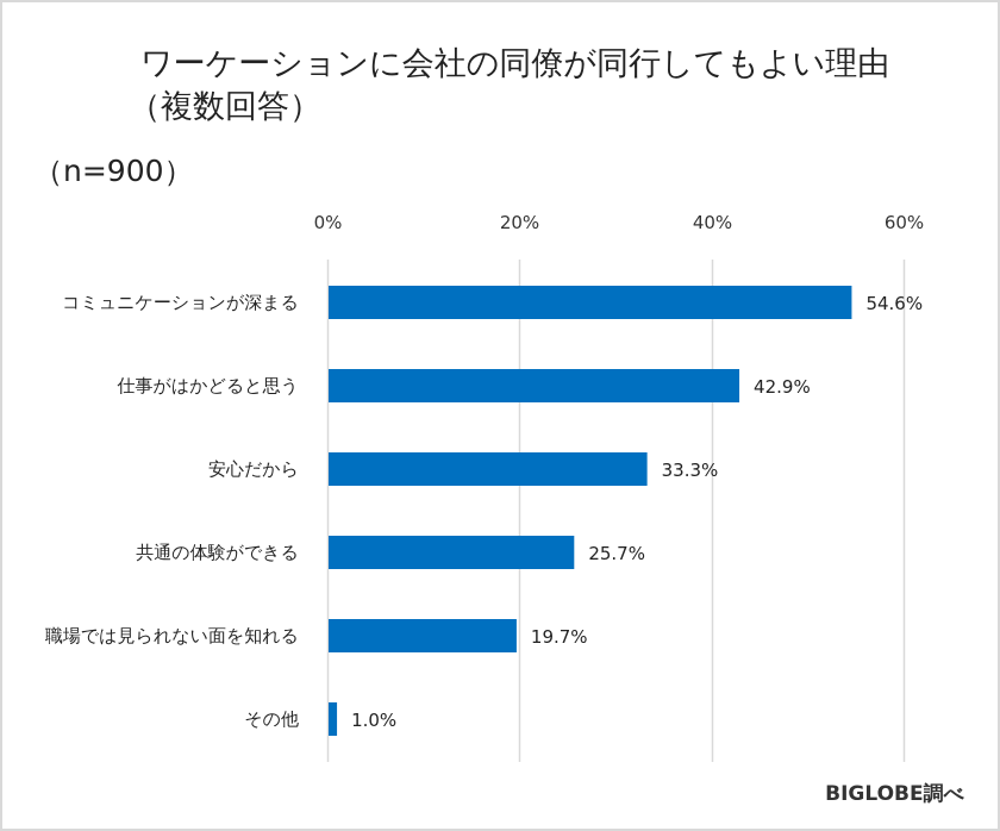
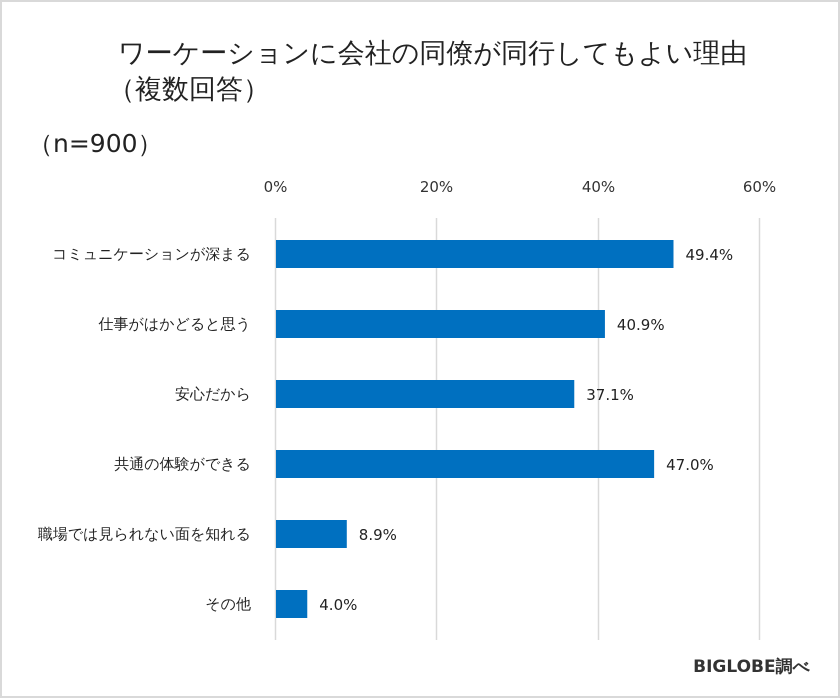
コミュニケーションが深まる: 54.6% -> 49.4%
仕事がはかどると思う: 42.9% -> 40.9%
安心だから: 33.3% -> 37.1%
共通の体験ができる: 25.7% -> 47.0%
職場では見られない面を知れる: 19.7% -> 8.9%
その他: 1.0% -> 4.0%
